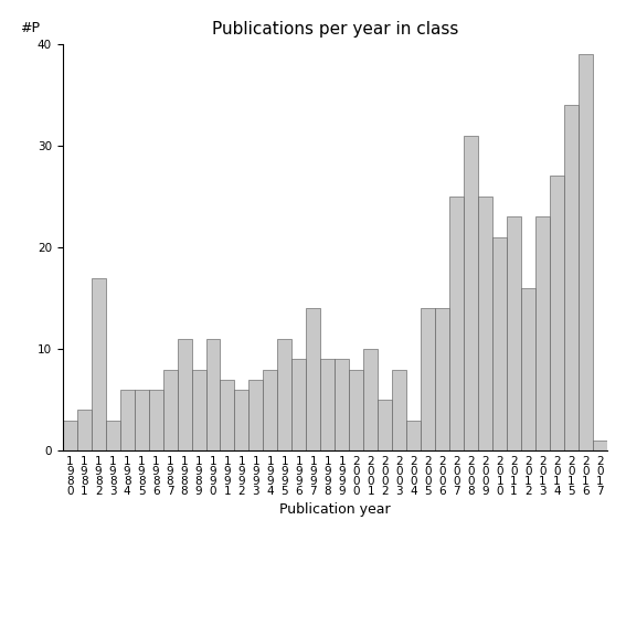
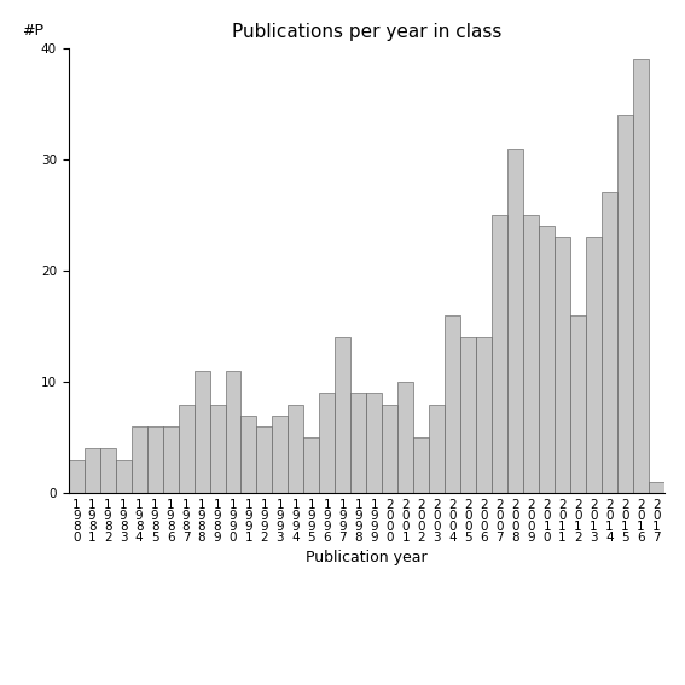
1 9 8 2: 17 -> 4
1 9 9 5: 11 -> 5
2 0 0 4: 3 -> 16
2 0 1 0: 21 -> 24
